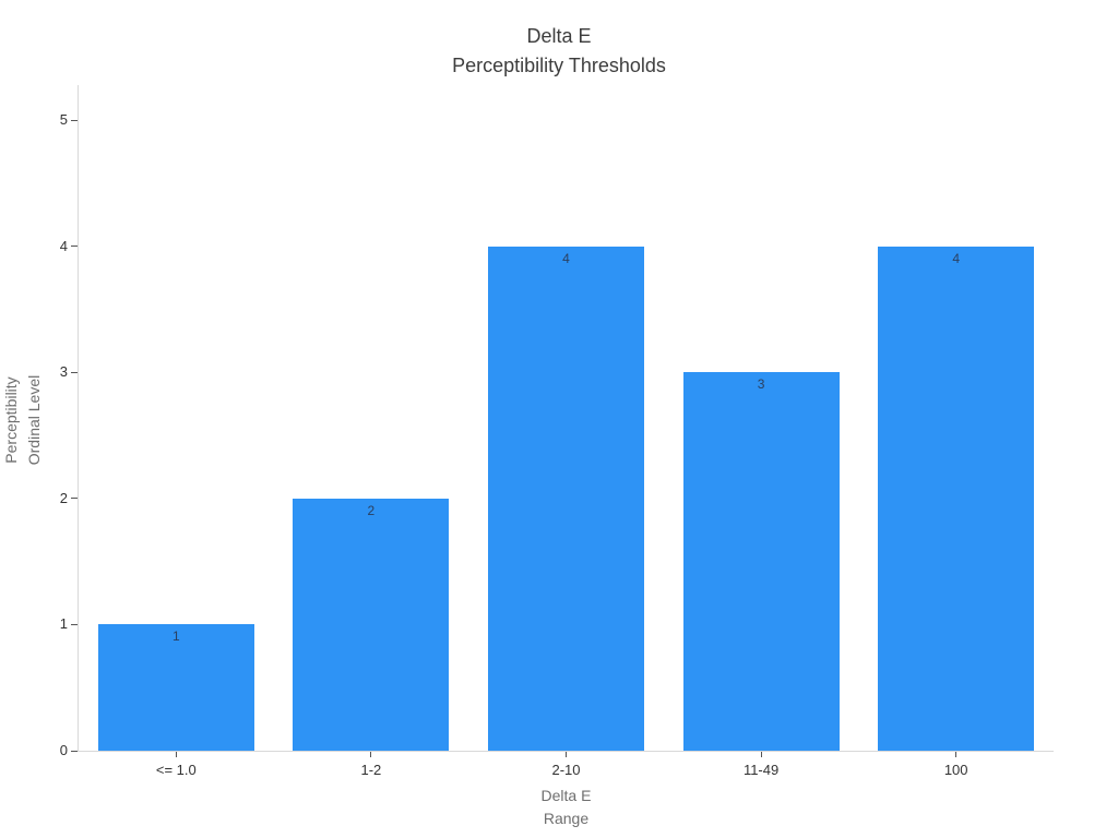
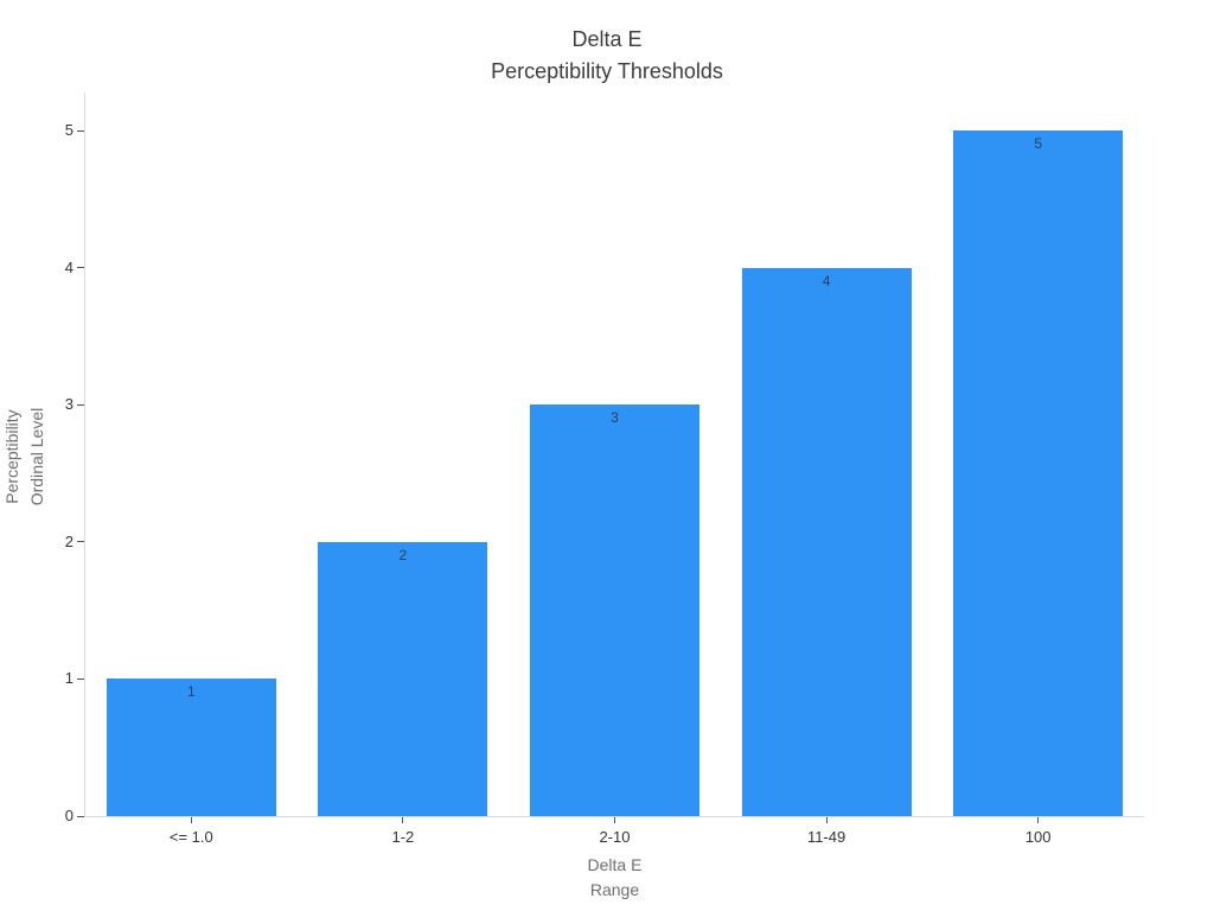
2-10: 4 -> 3
11-49: 3 -> 4
100: 4 -> 5
